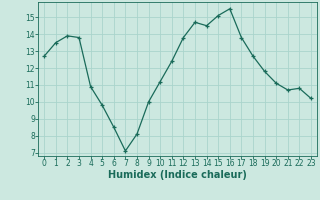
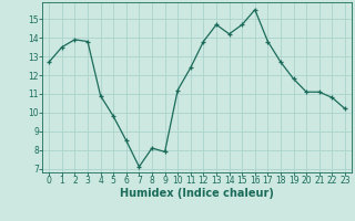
9: 10.0 -> 7.9
14: 14.5 -> 14.2
15: 15.1 -> 14.7
21: 10.7 -> 11.1
